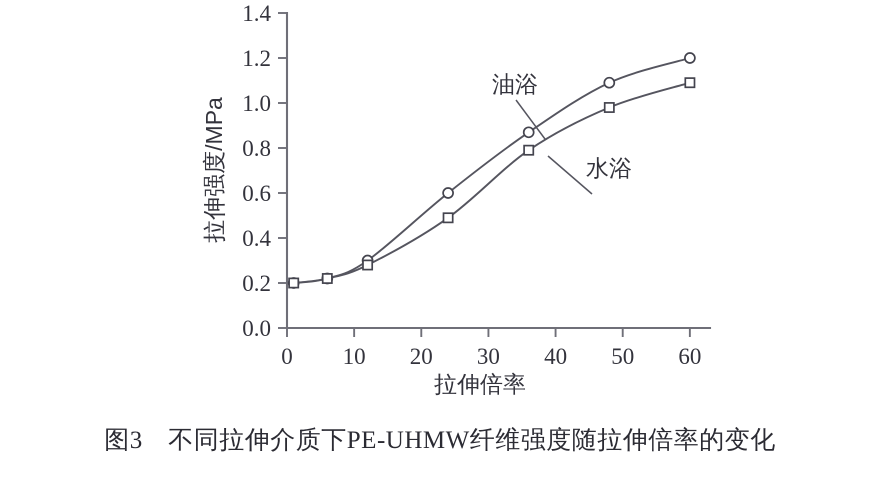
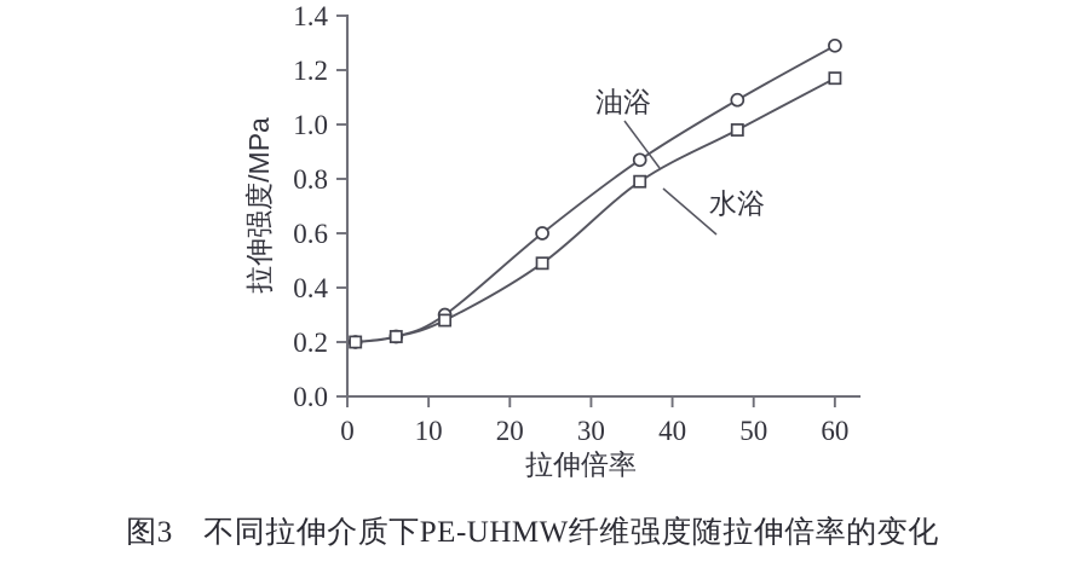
油浴/60: 1.20 -> 1.29
水浴/60: 1.09 -> 1.17
